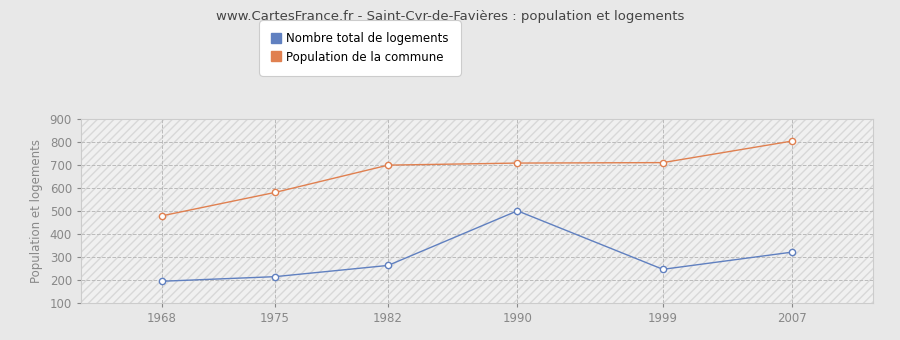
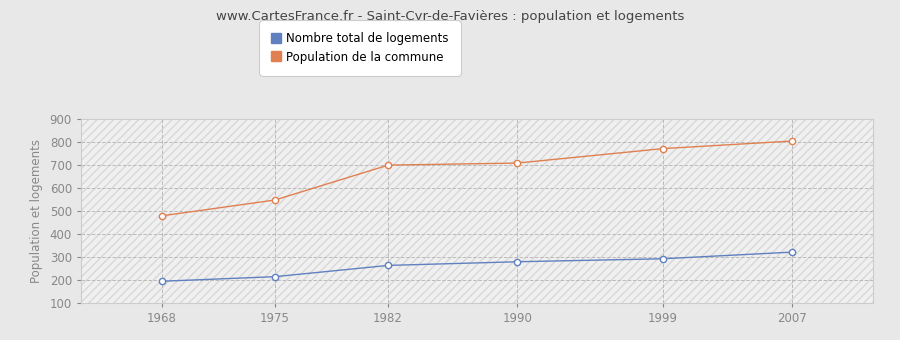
Population de la commune/1975: 580 -> 547
Nombre total de logements/1990: 500 -> 278
Nombre total de logements/1999: 245 -> 291
Population de la commune/1999: 710 -> 771
